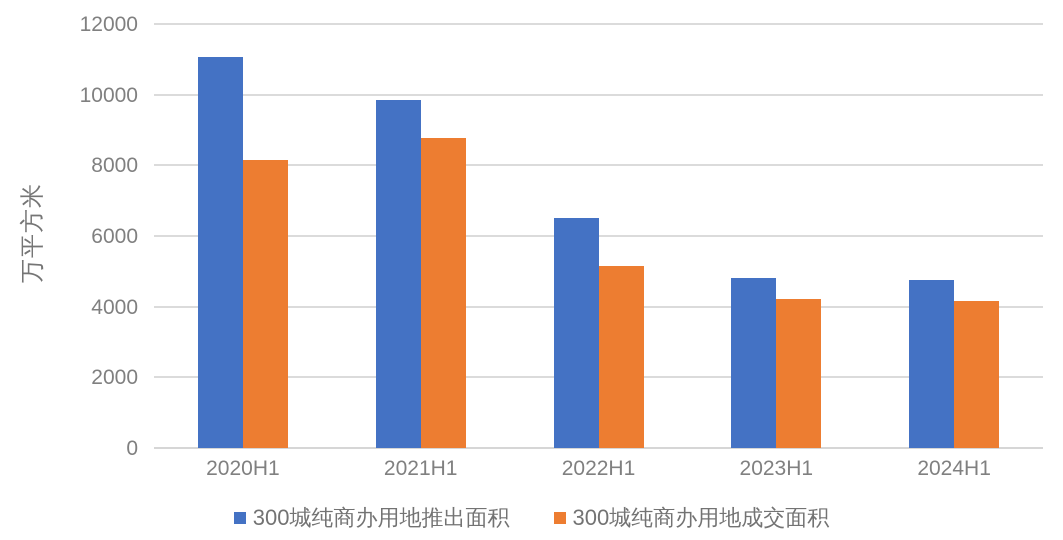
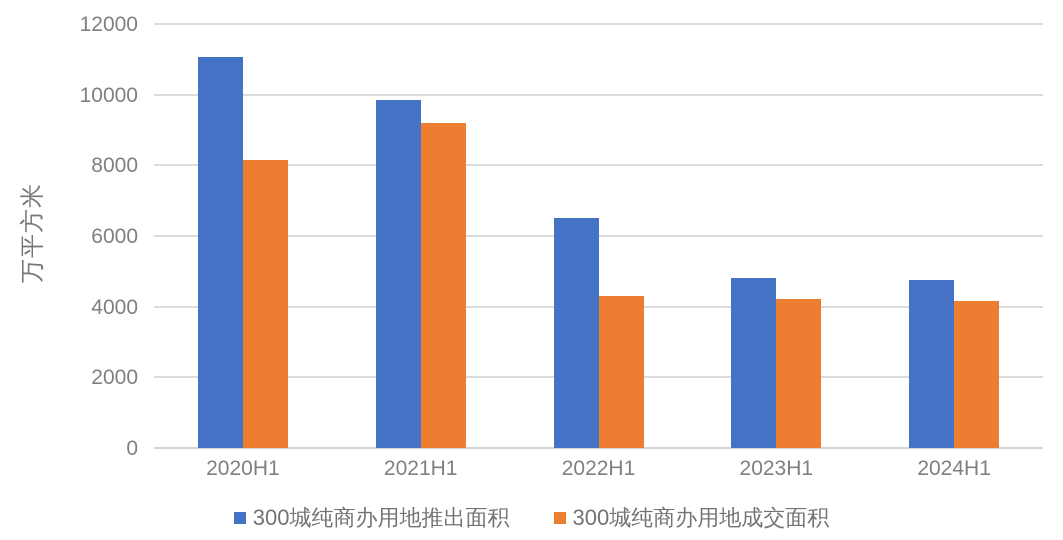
300城纯商办用地成交面积/2021H1: 8800 -> 9200
300城纯商办用地成交面积/2022H1: 5200 -> 4300
